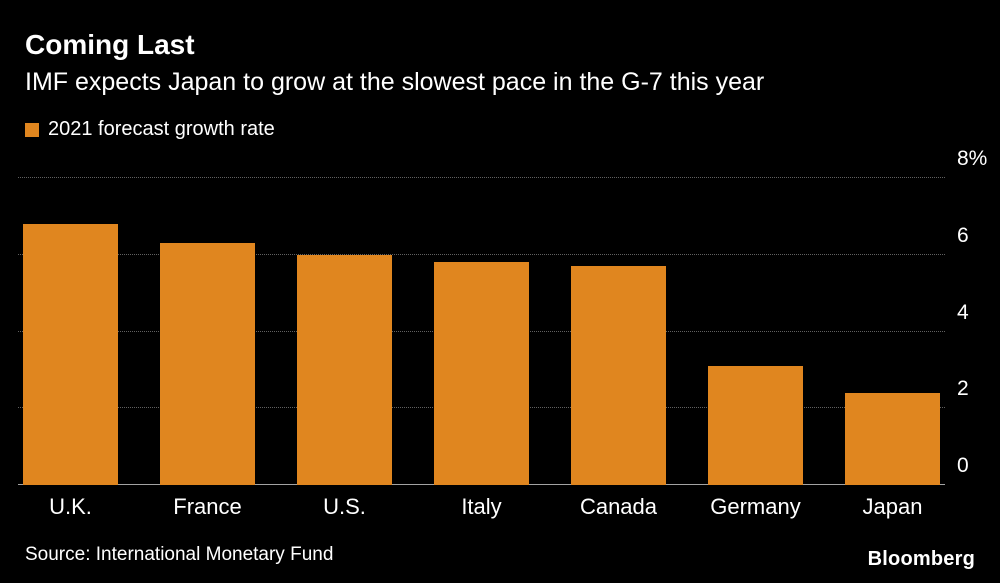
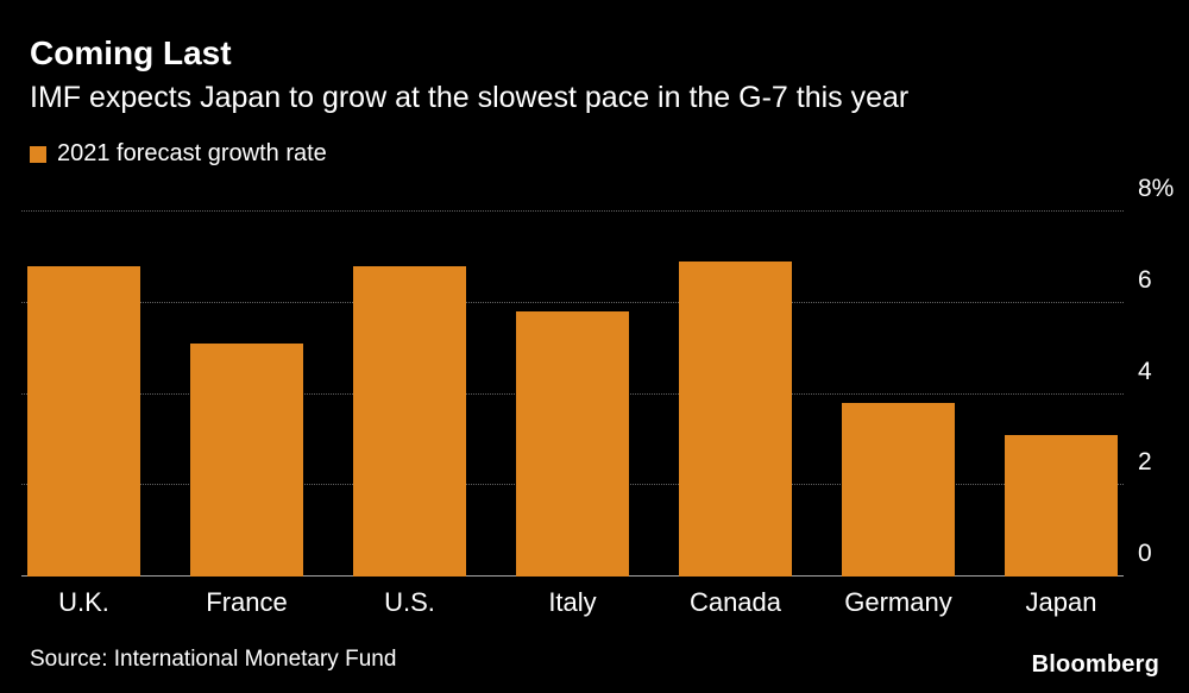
France: 6.3% -> 5.1%
U.S.: 6.0% -> 6.8%
Canada: 5.7% -> 6.9%
Germany: 3.1% -> 3.8%
Japan: 2.4% -> 3.1%
